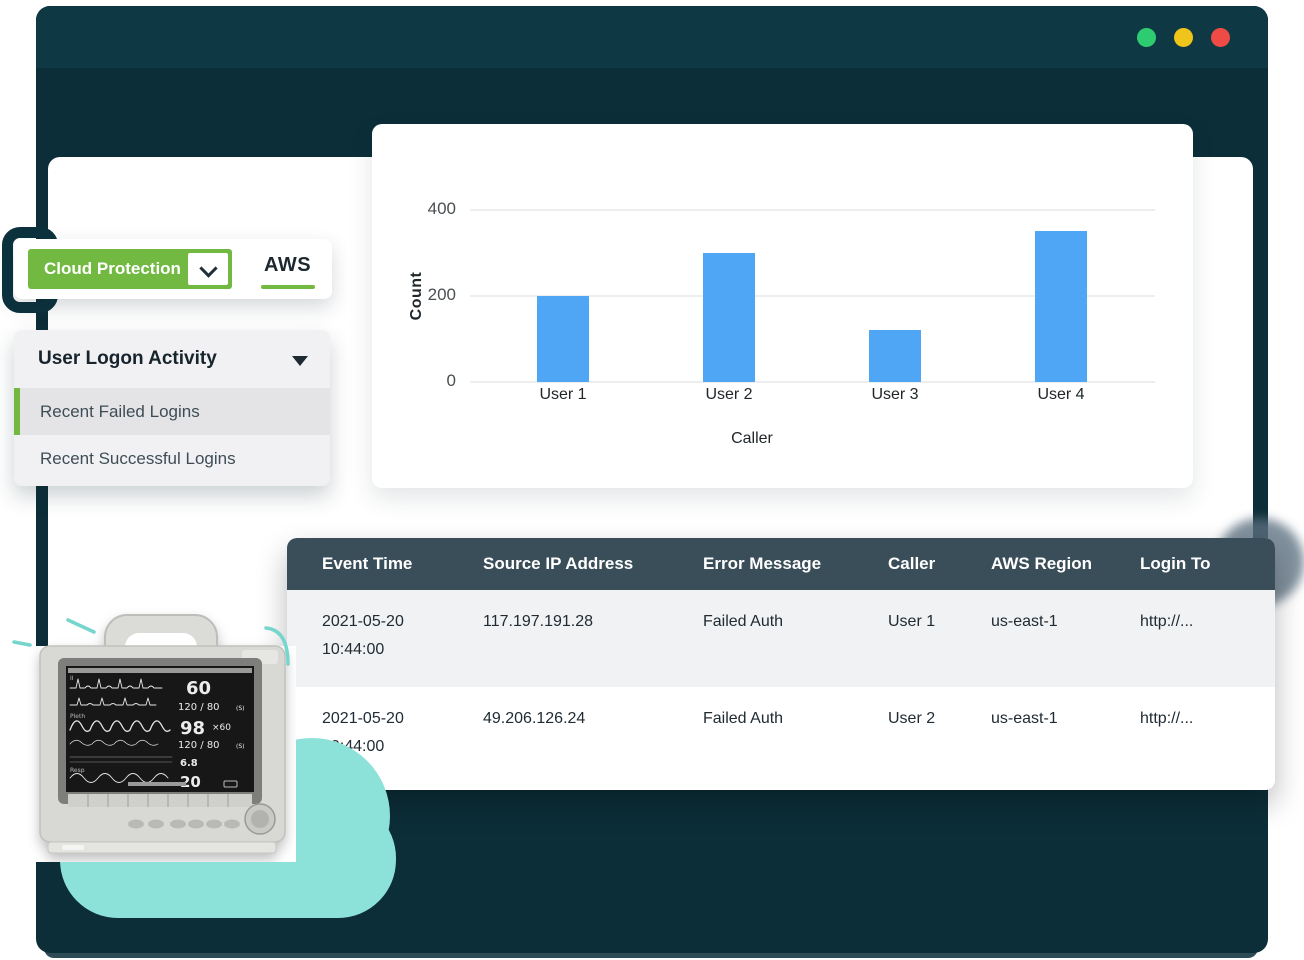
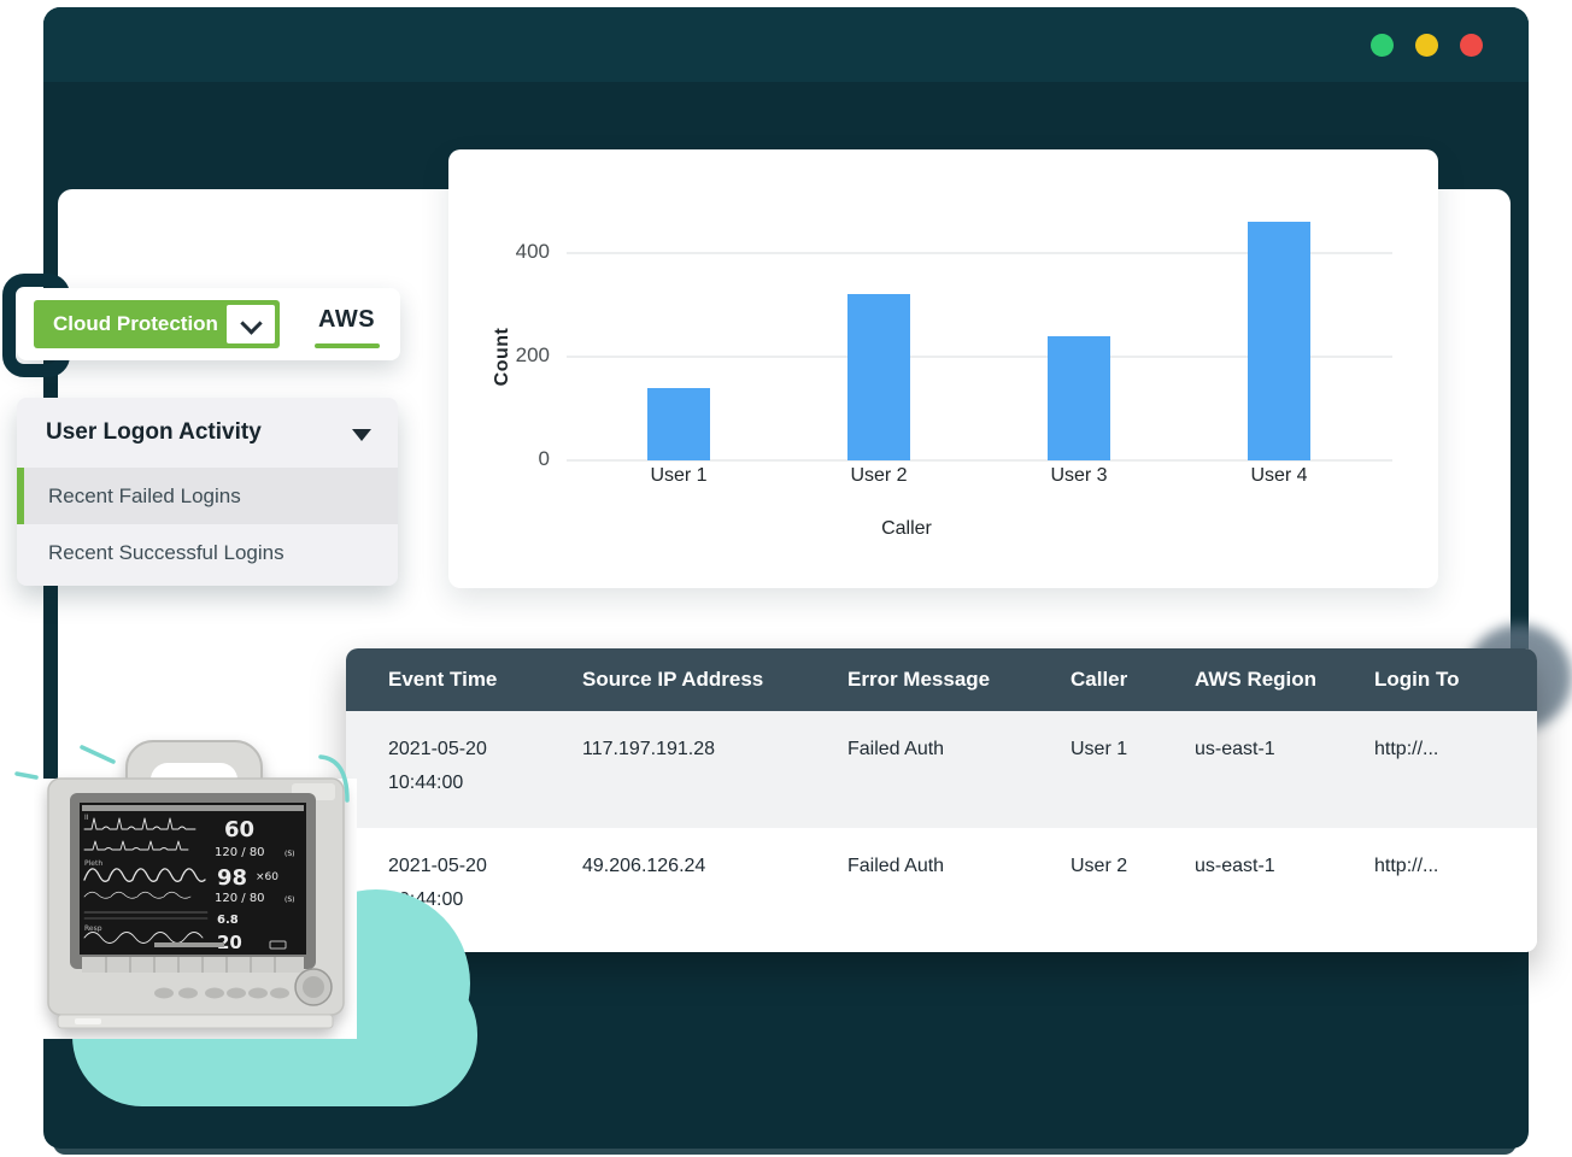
User 1: 200 -> 140
User 2: 300 -> 320
User 3: 120 -> 240
User 4: 350 -> 460
